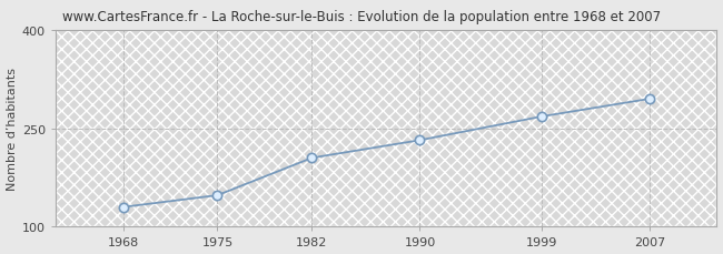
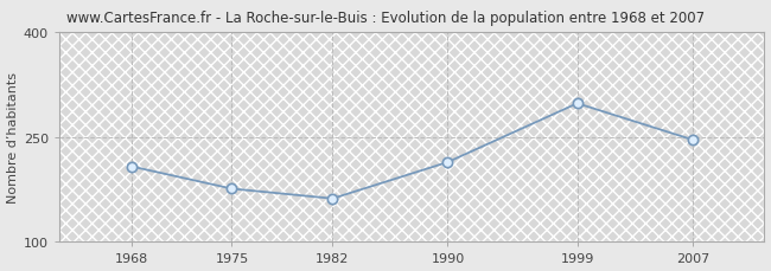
1968: 130 -> 208
1975: 148 -> 176
1982: 205 -> 162
1990: 232 -> 214
1999: 268 -> 298
2007: 295 -> 246
